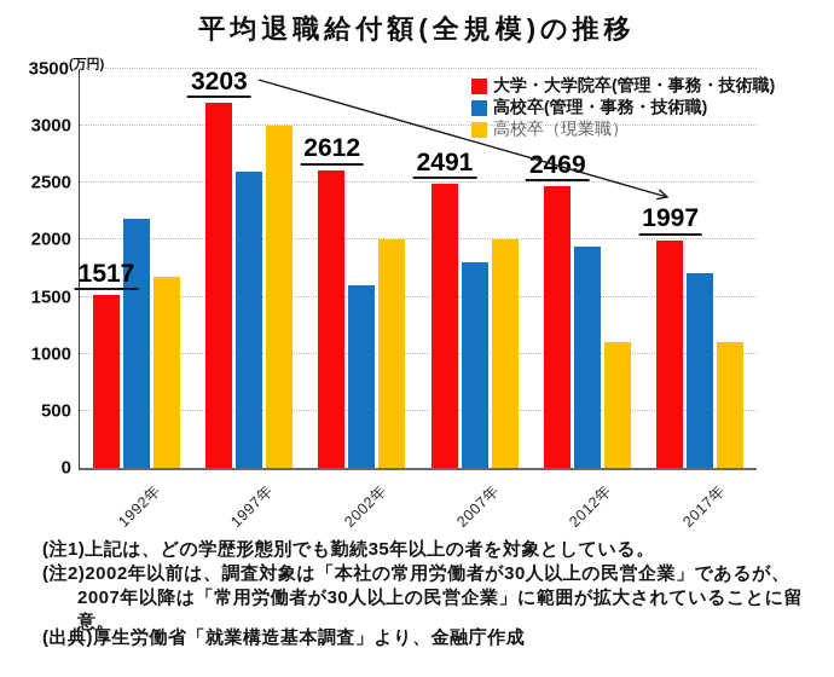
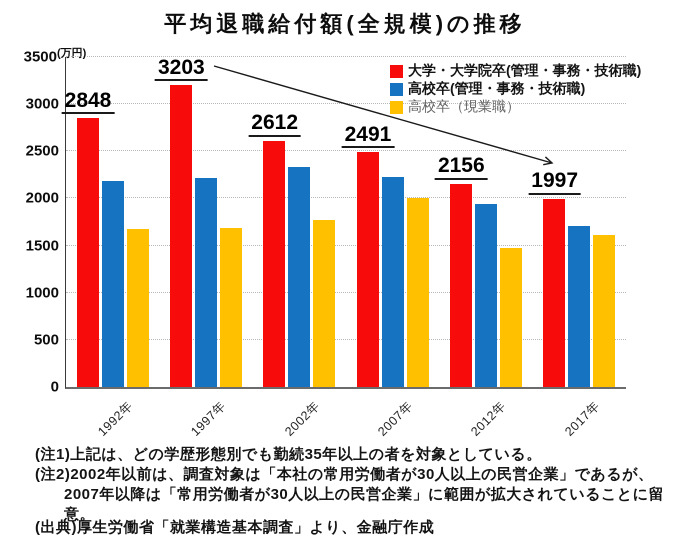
大学・大学院卒(管理・事務・技術職)/1992年: 1517 -> 2848
高校卒(管理・事務・技術職)/1997年: 2600 -> 2200
高校卒（現業職）/1997年: 3000 -> 1700
高校卒(管理・事務・技術職)/2002年: 1600 -> 2300
高校卒（現業職）/2002年: 2000 -> 1800
高校卒(管理・事務・技術職)/2007年: 1800 -> 2200
大学・大学院卒(管理・事務・技術職)/2012年: 2469 -> 2156
高校卒（現業職）/2012年: 1100 -> 1500
高校卒（現業職）/2017年: 1100 -> 1600
